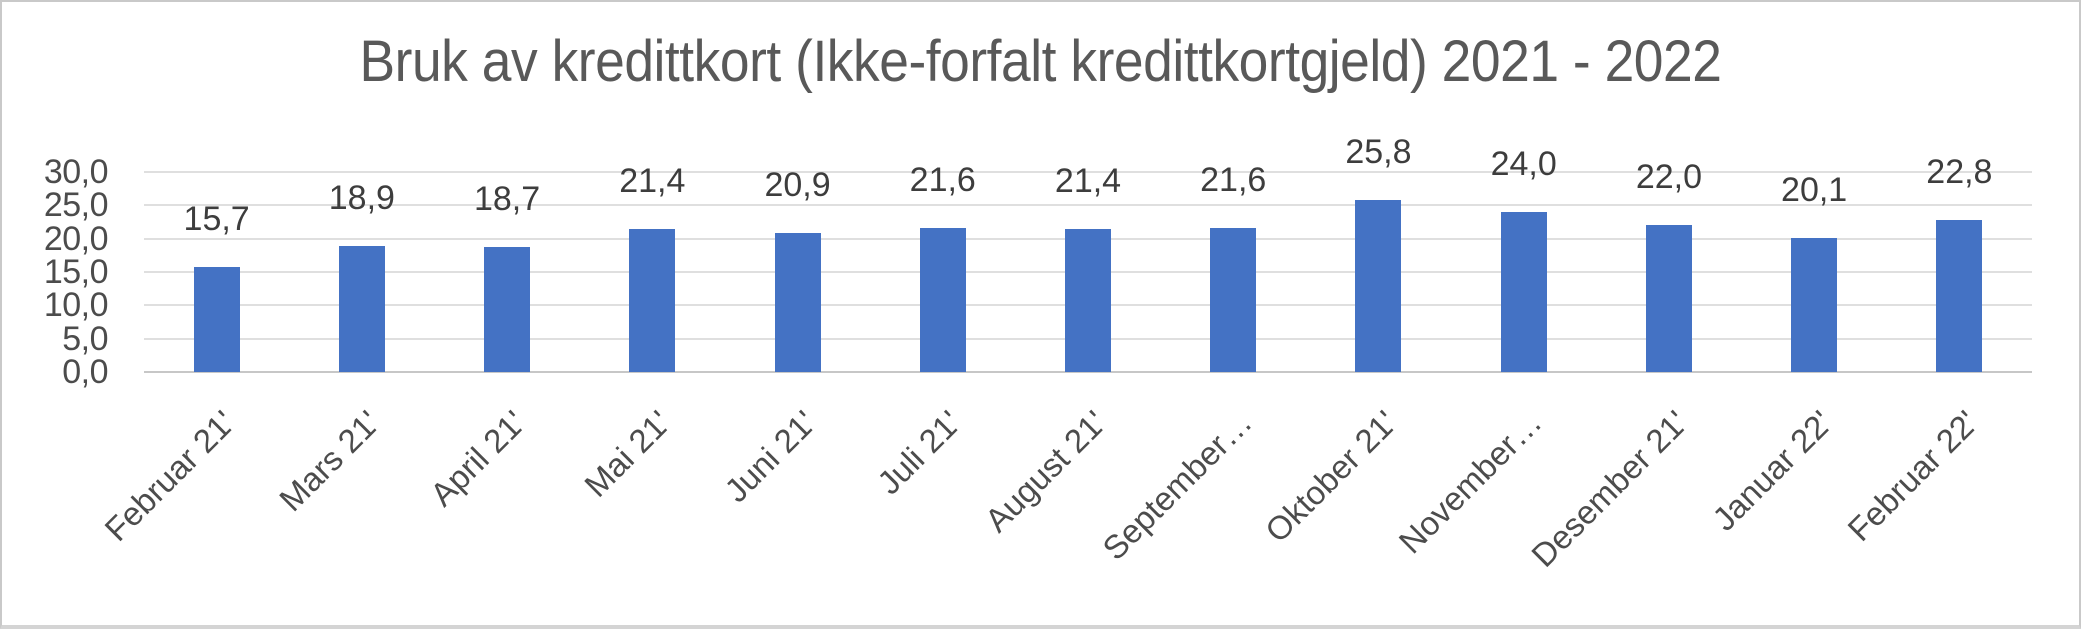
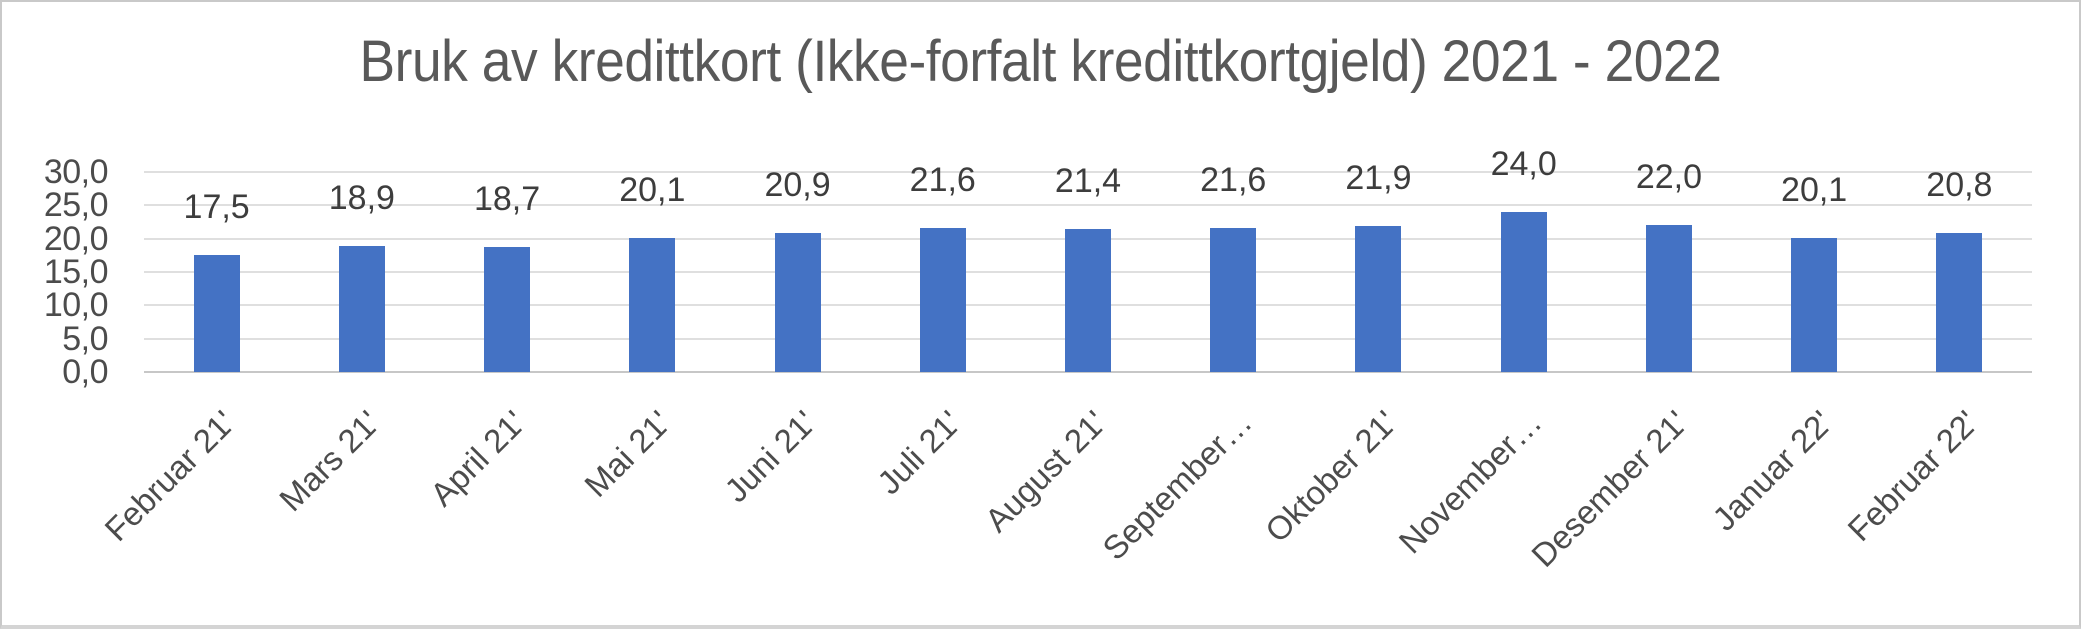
Februar 21': 15,7 -> 17,5
Mai 21': 21,4 -> 20,1
Oktober 21': 25,8 -> 21,9
Februar 22': 22,8 -> 20,8
